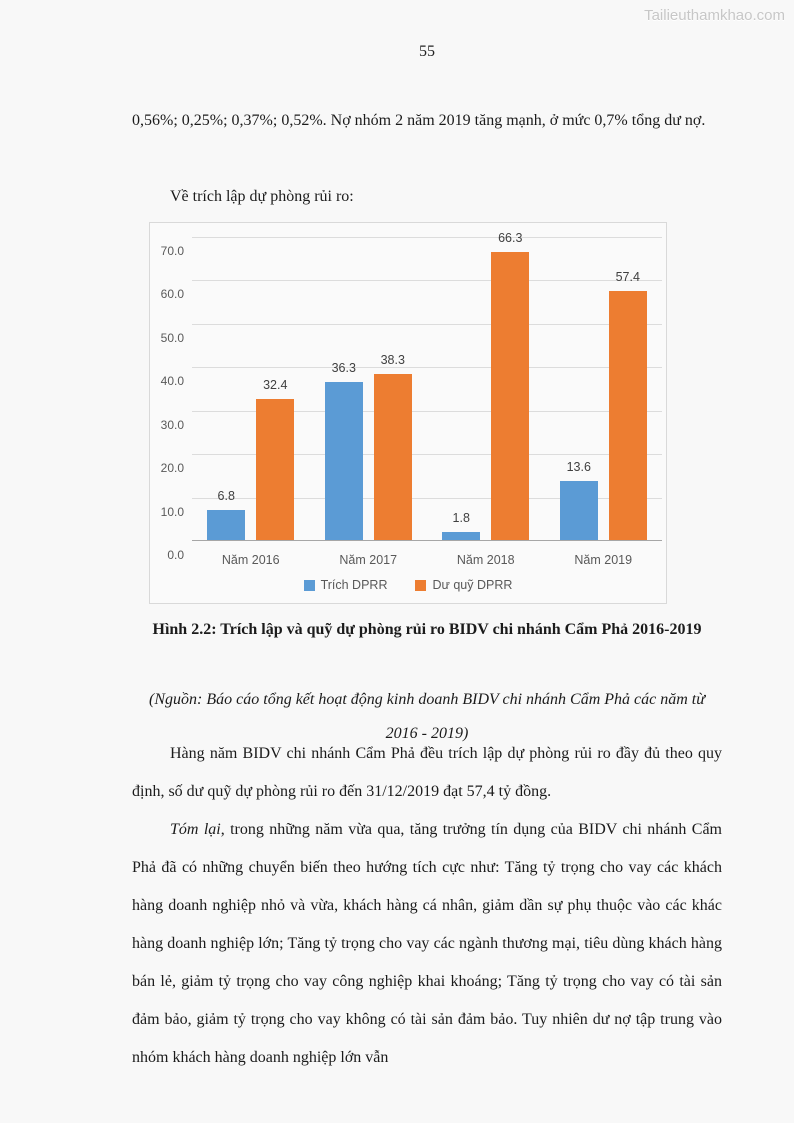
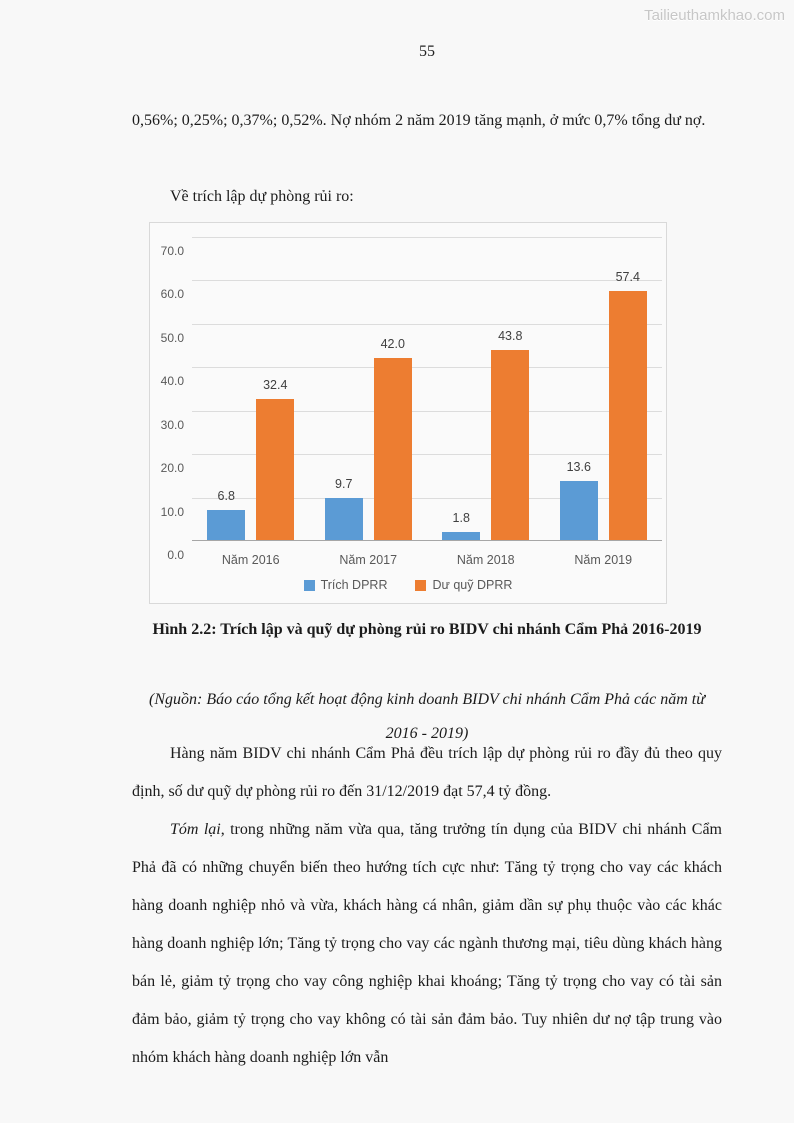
Trích DPRR/Năm 2017: 36.3 -> 9.7
Dư quỹ DPRR/Năm 2017: 38.3 -> 42.0
Dư quỹ DPRR/Năm 2018: 66.3 -> 43.8
